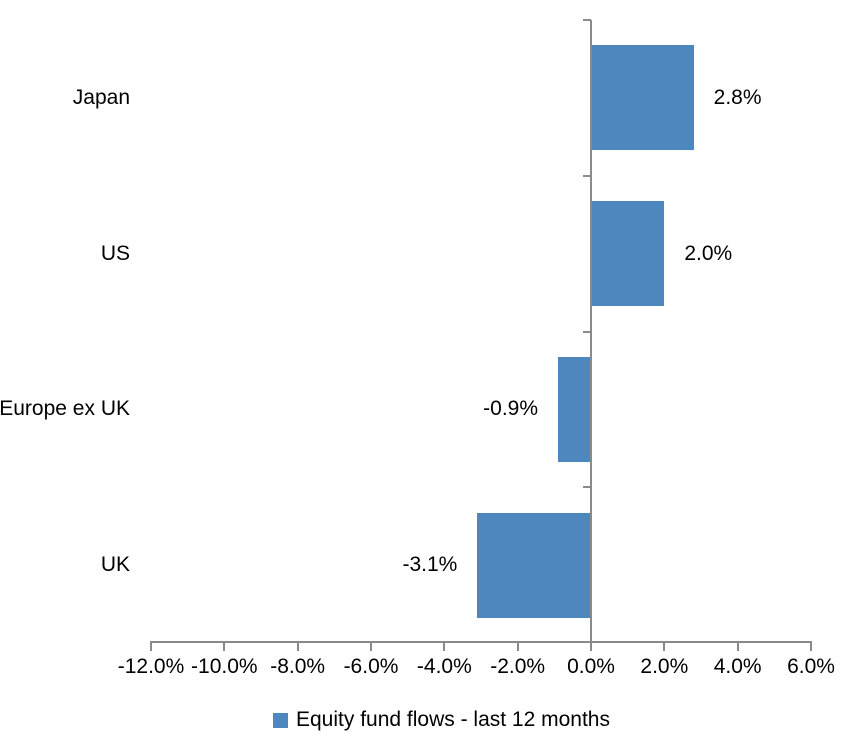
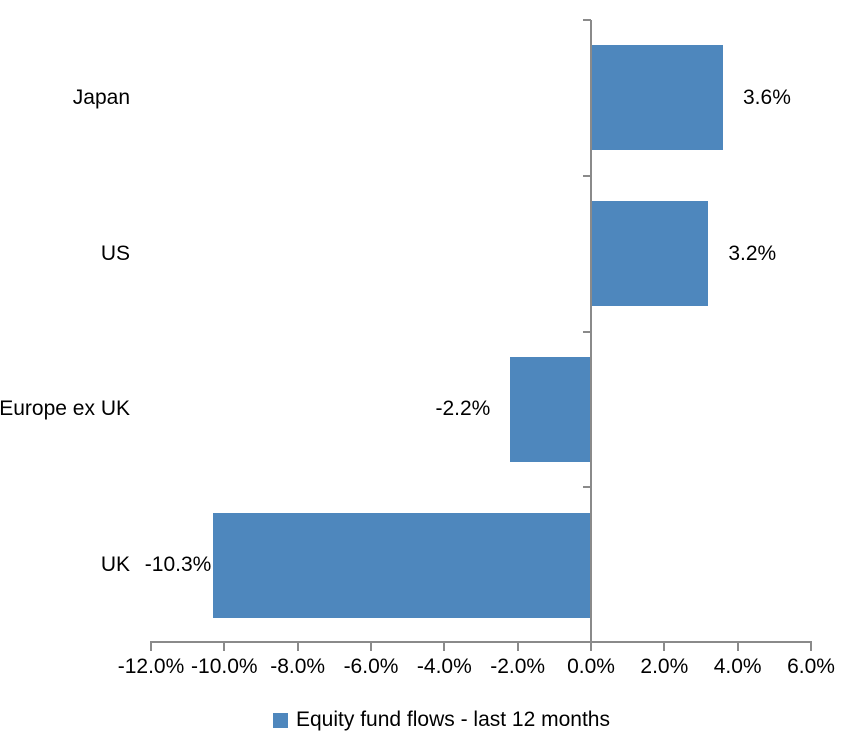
Japan: 2.8% -> 3.6%
US: 2.0% -> 3.2%
Europe ex UK: -0.9% -> -2.2%
UK: -3.1% -> -10.3%
